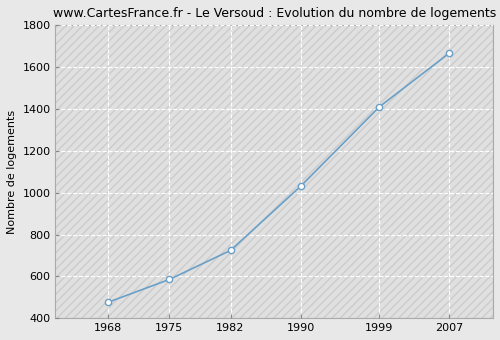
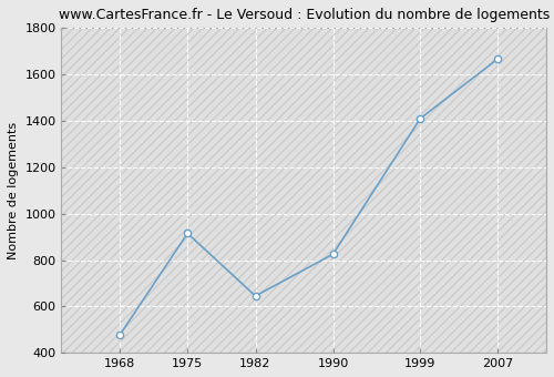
1975: 585 -> 915
1982: 724 -> 645
1990: 1030 -> 825
